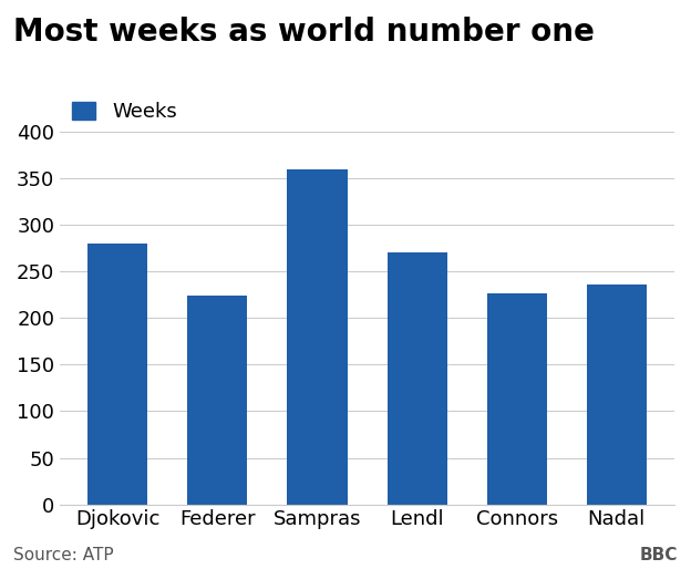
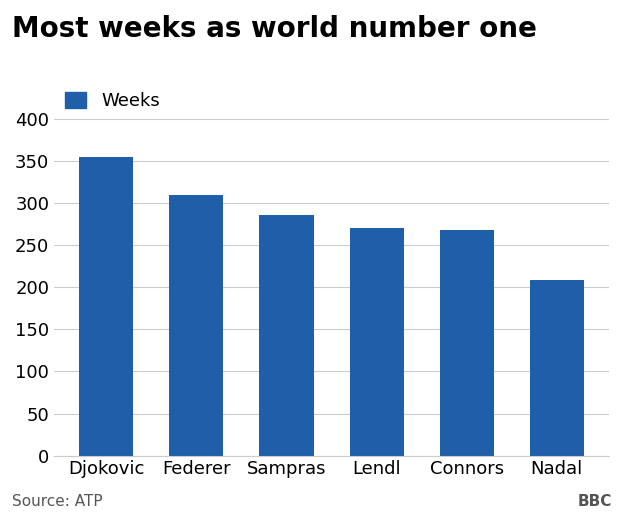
Djokovic: 280 -> 355
Federer: 224 -> 310
Sampras: 360 -> 286
Connors: 226 -> 268
Nadal: 236 -> 209
